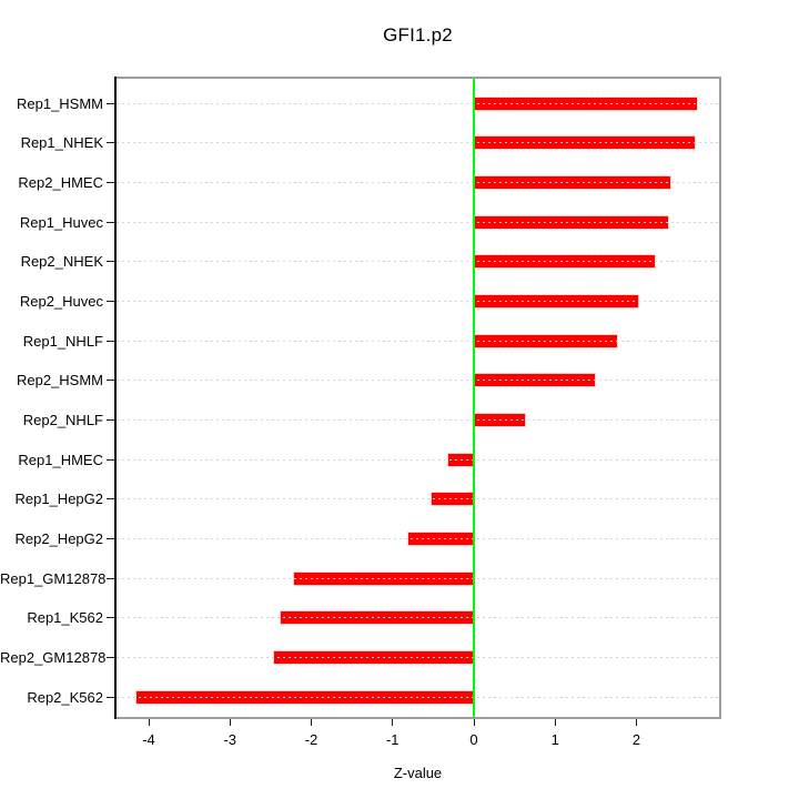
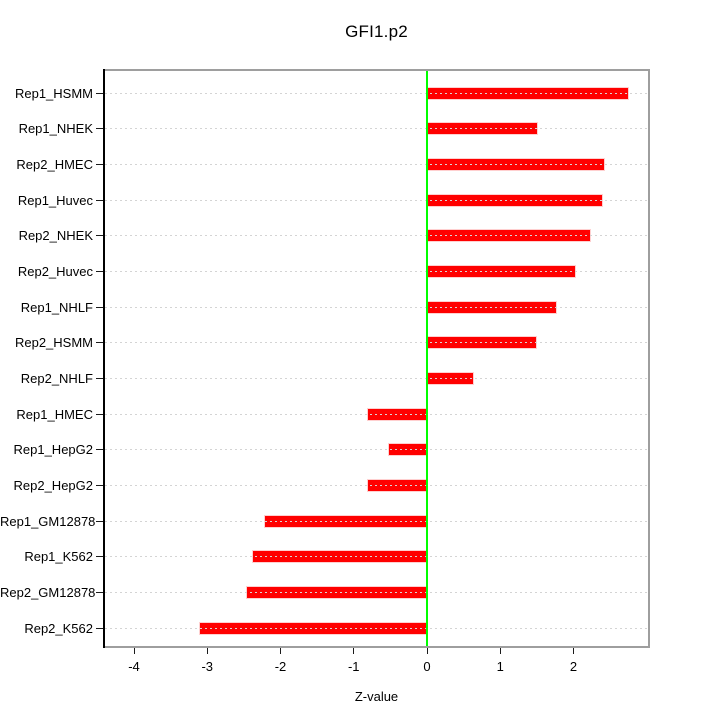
Rep1_NHEK: 2.7 -> 1.5
Rep1_HMEC: -0.3 -> -0.8
Rep2_K562: -4.2 -> -3.1
